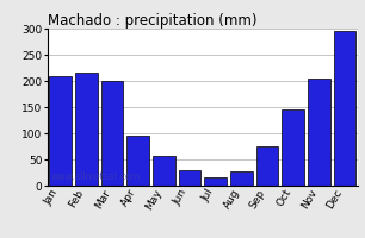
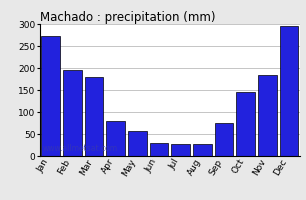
Jan: 210 -> 272
Feb: 215 -> 195
Mar: 200 -> 180
Apr: 95 -> 80
Jul: 15 -> 28
Nov: 205 -> 185
